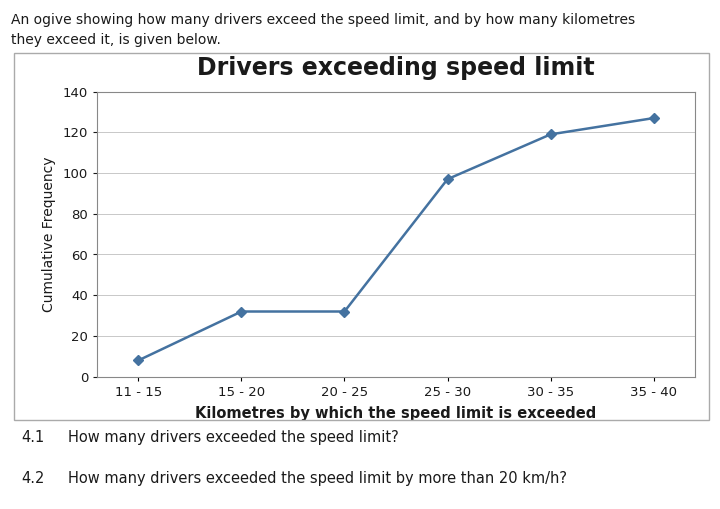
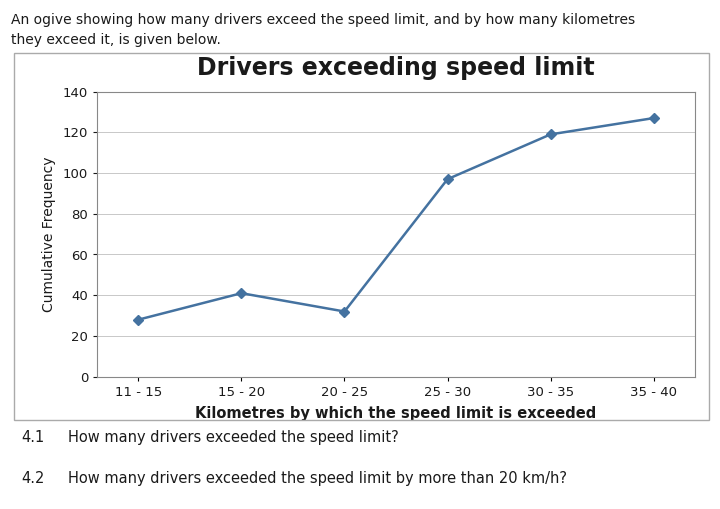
11 - 15: 8 -> 28
15 - 20: 32 -> 41
